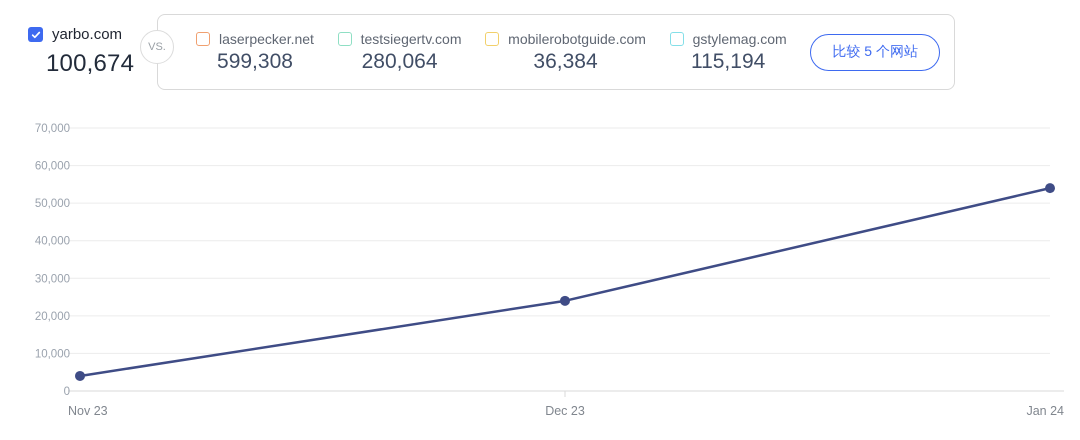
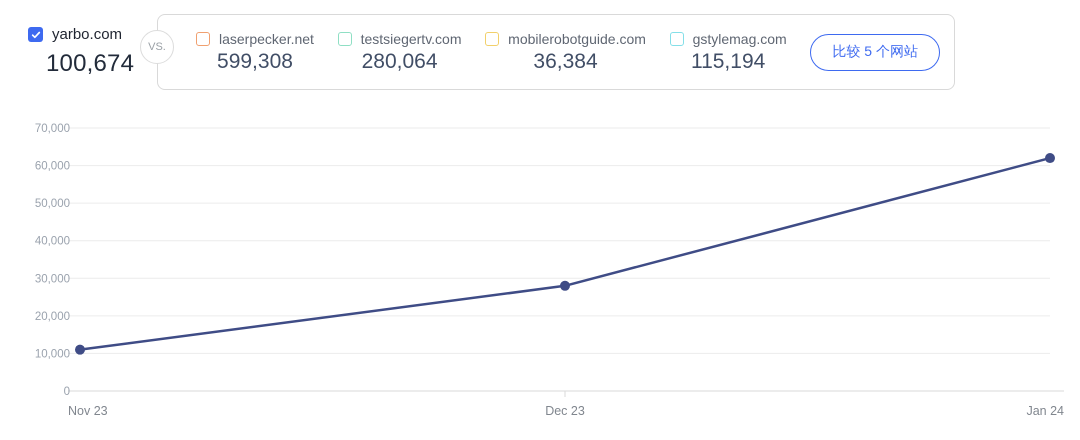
Nov 23: 4000 -> 11000
Dec 23: 24000 -> 28000
Jan 24: 54000 -> 62000
